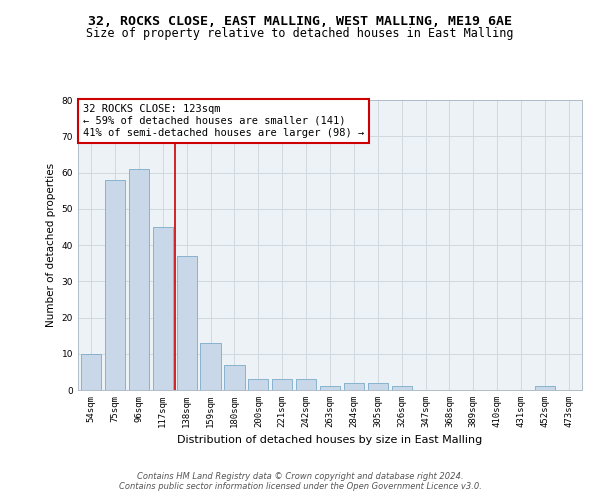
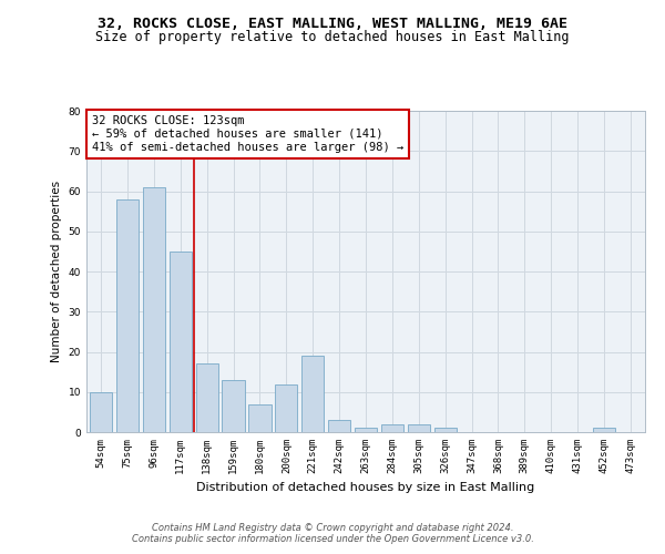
138sqm: 37 -> 17
200sqm: 3 -> 12
221sqm: 3 -> 19
